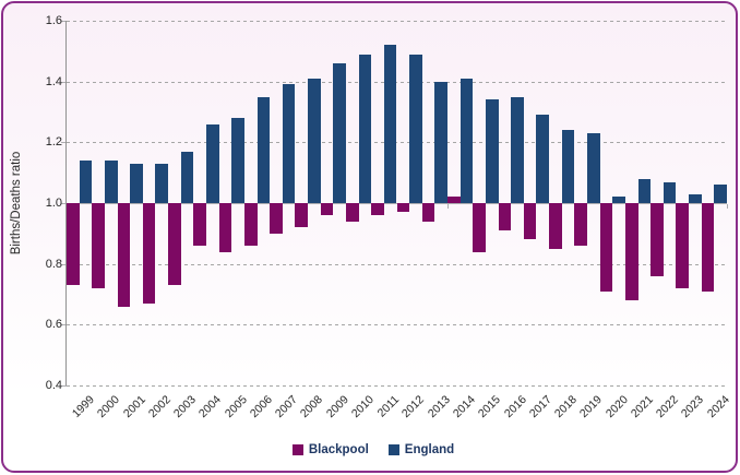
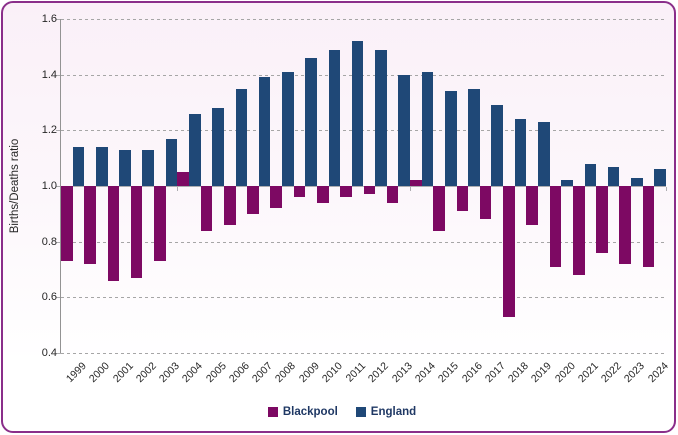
Blackpool/2004: 0.86 -> 1.05
Blackpool/2018: 0.85 -> 0.53
